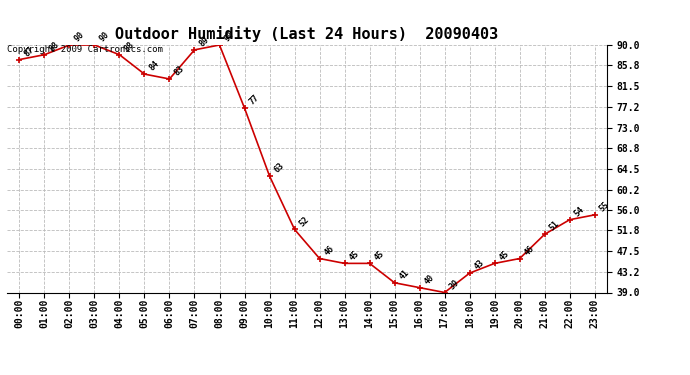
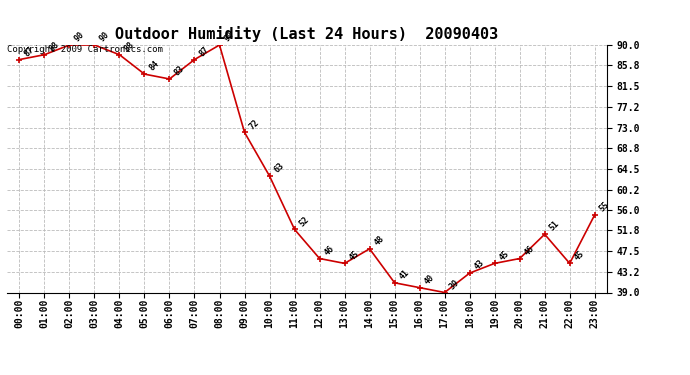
07:00: 89 -> 87
09:00: 77 -> 72
14:00: 45 -> 48
22:00: 54 -> 45
